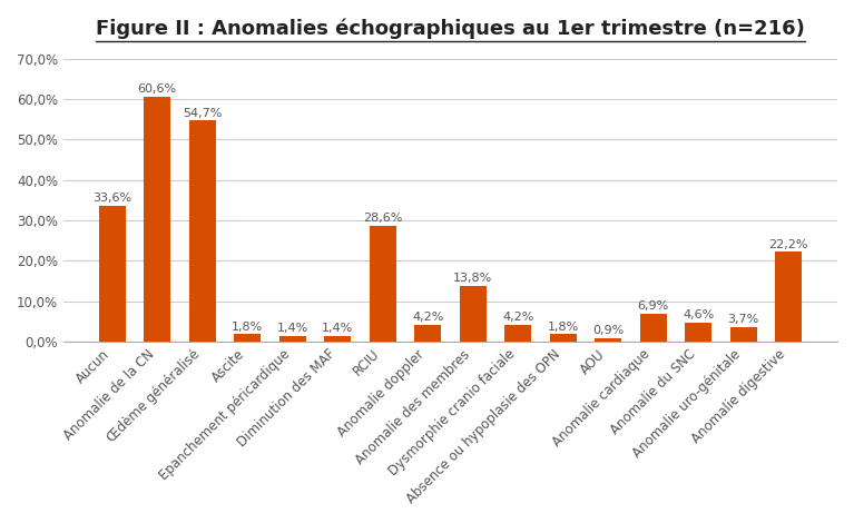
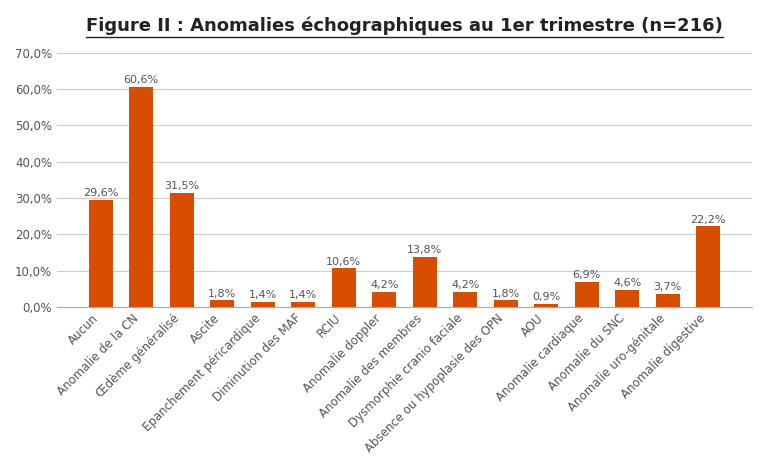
Aucun: 33,6% -> 29,6%
Œdème généralisé: 54,7% -> 31,5%
RCIU: 28,6% -> 10,6%
